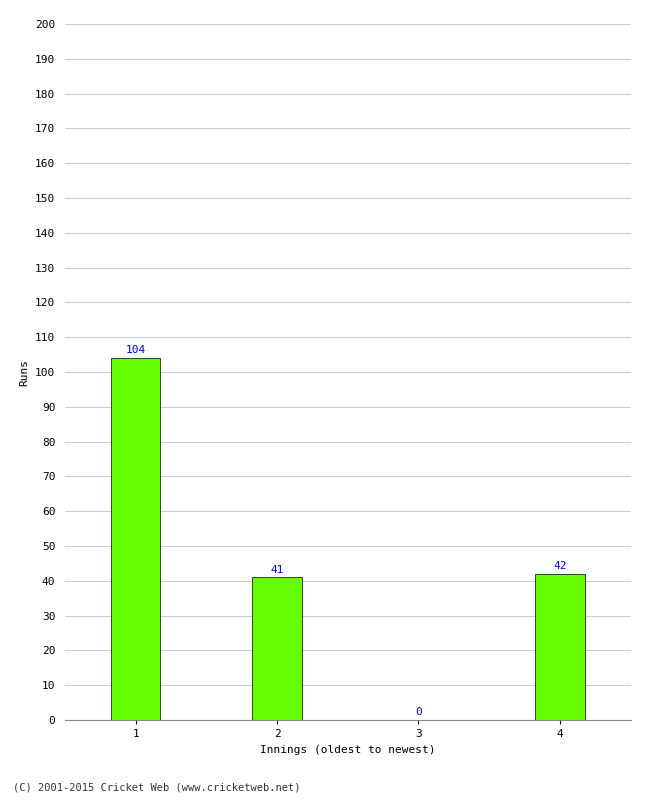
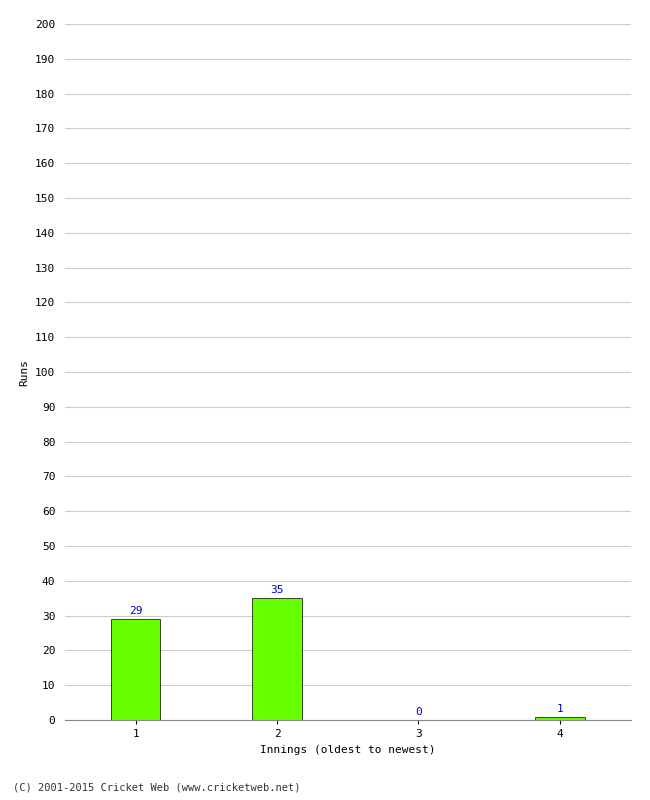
1: 104 -> 29
2: 41 -> 35
4: 42 -> 1
